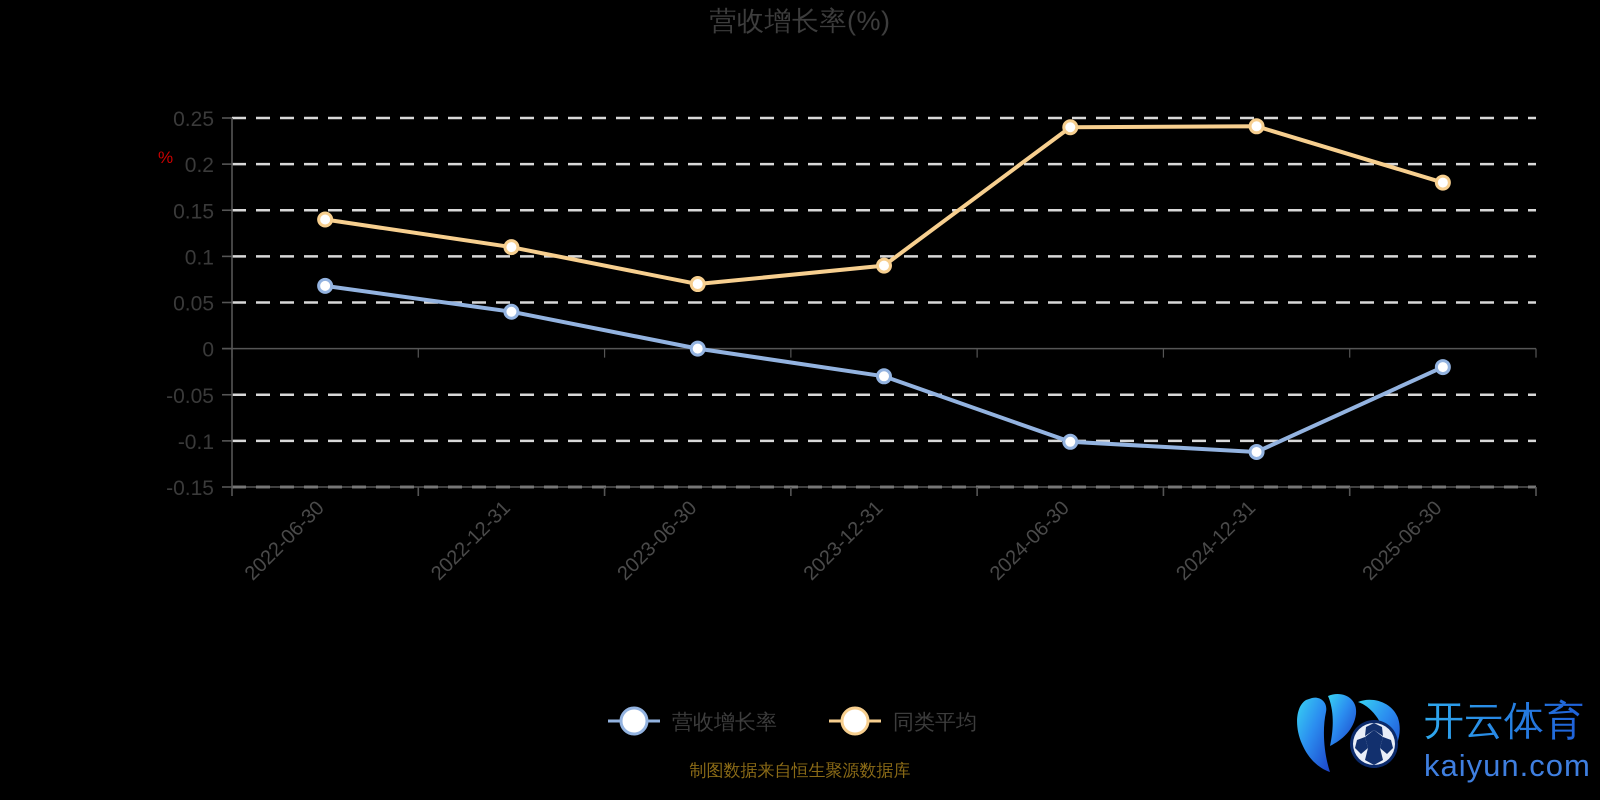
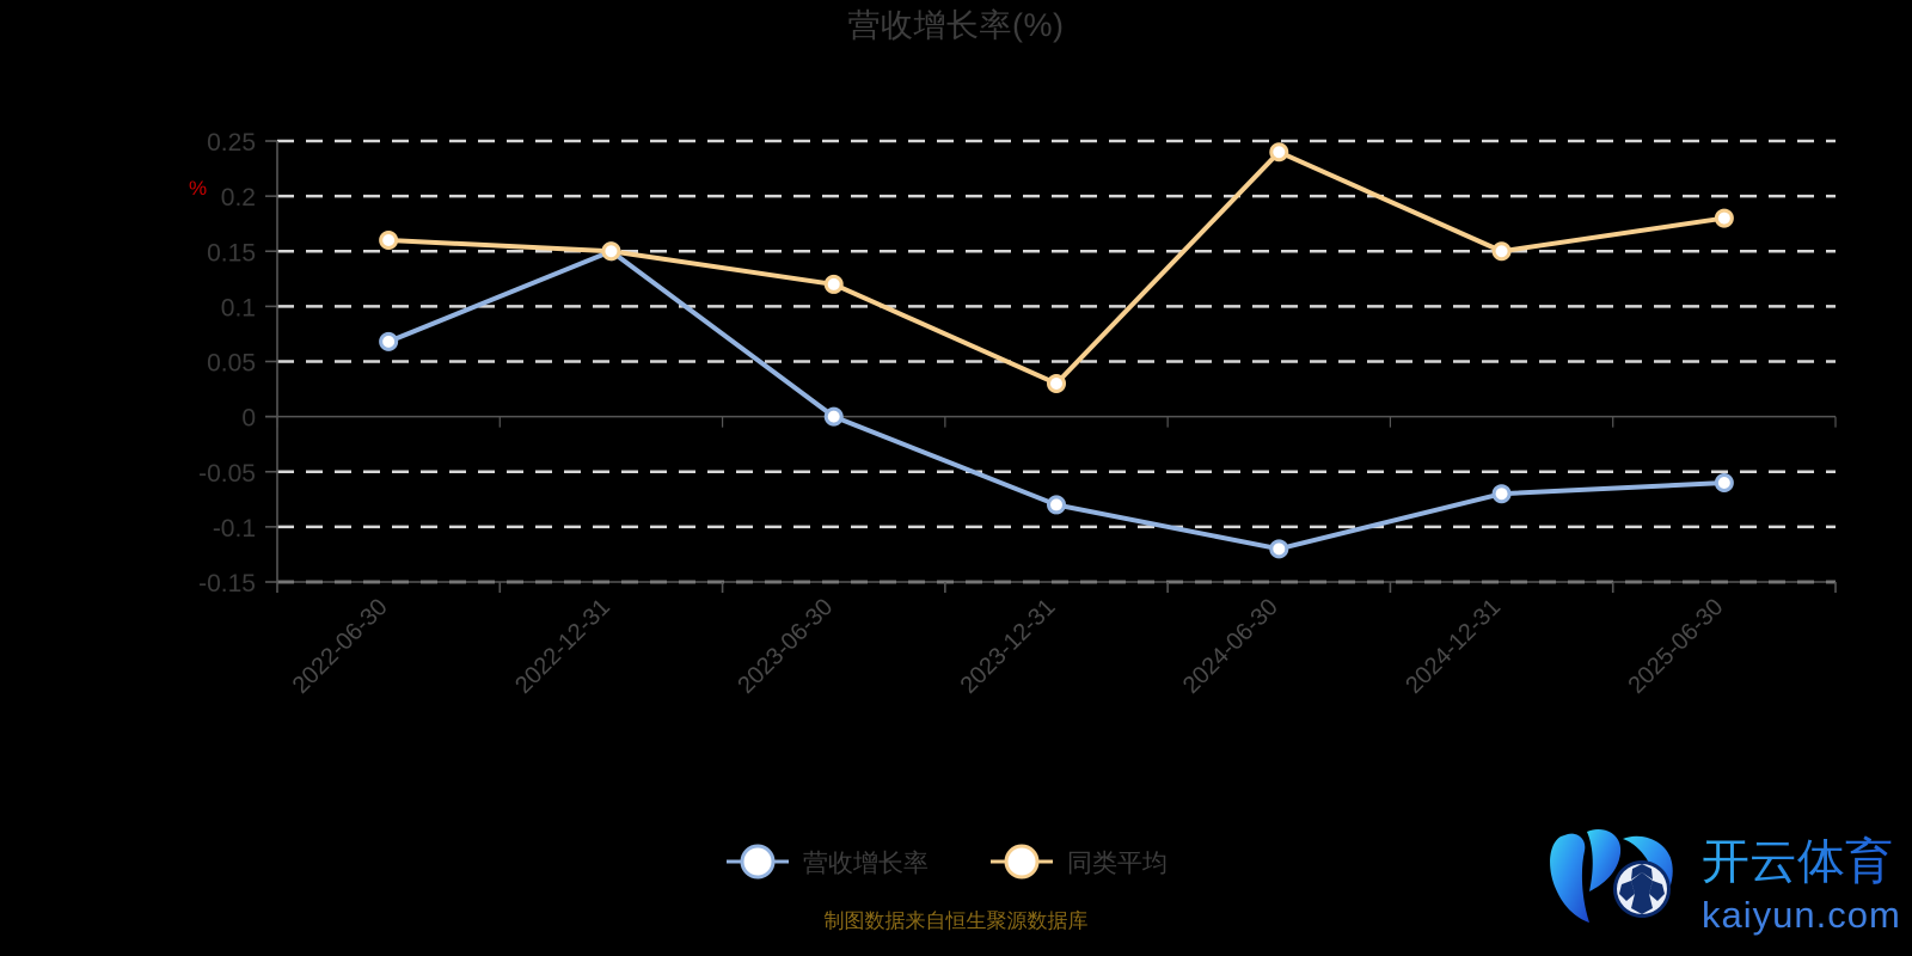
同类平均/2022-06-30: 0.14 -> 0.16
营收增长率/2022-12-31: 0.04 -> 0.15
同类平均/2022-12-31: 0.11 -> 0.15
同类平均/2023-06-30: 0.07 -> 0.12
营收增长率/2023-12-31: -0.03 -> -0.08
同类平均/2023-12-31: 0.09 -> 0.03
营收增长率/2024-06-30: -0.10 -> -0.12
营收增长率/2024-12-31: -0.11 -> -0.07
同类平均/2024-12-31: 0.24 -> 0.15
营收增长率/2025-06-30: -0.02 -> -0.06
